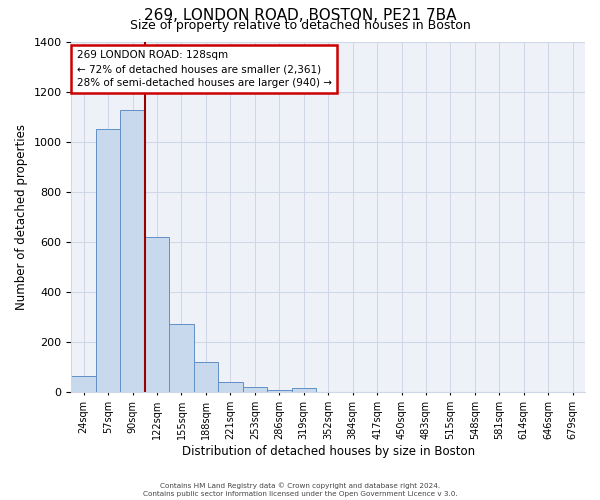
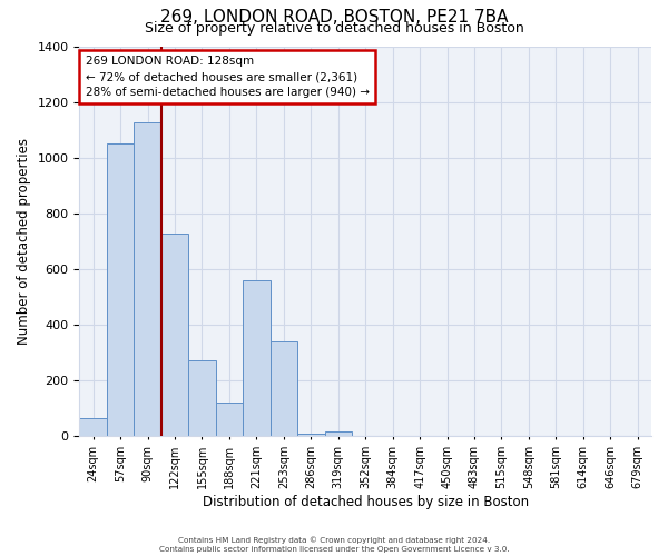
122sqm: 620 -> 725
221sqm: 40 -> 560
253sqm: 18 -> 340
